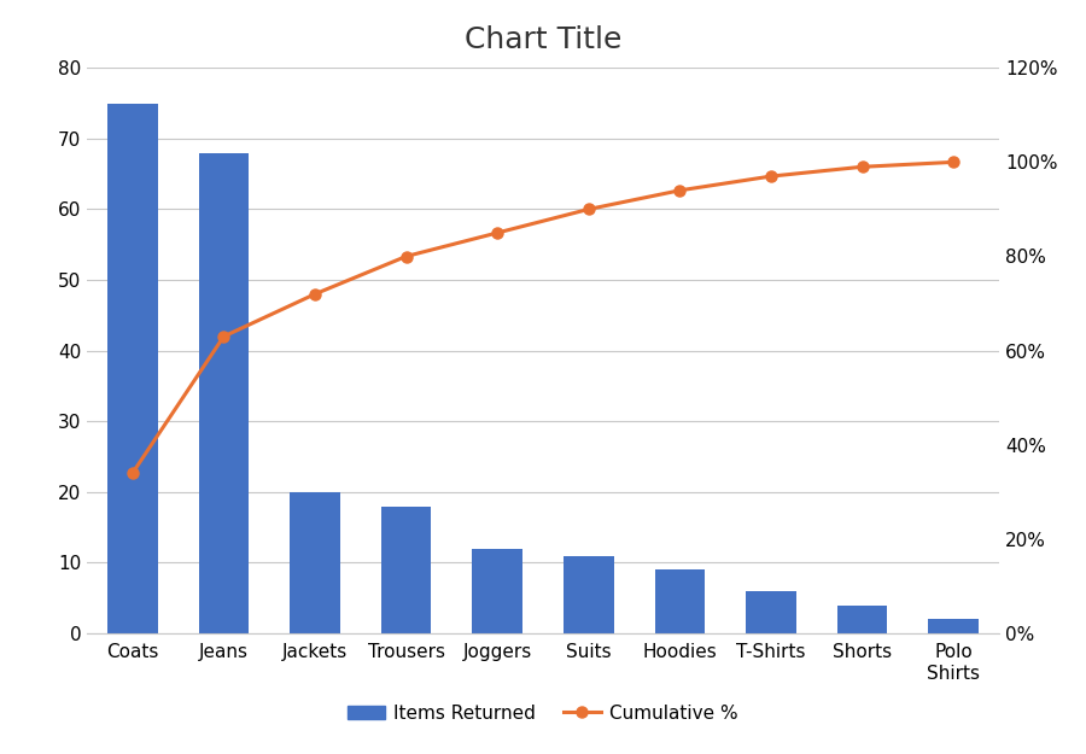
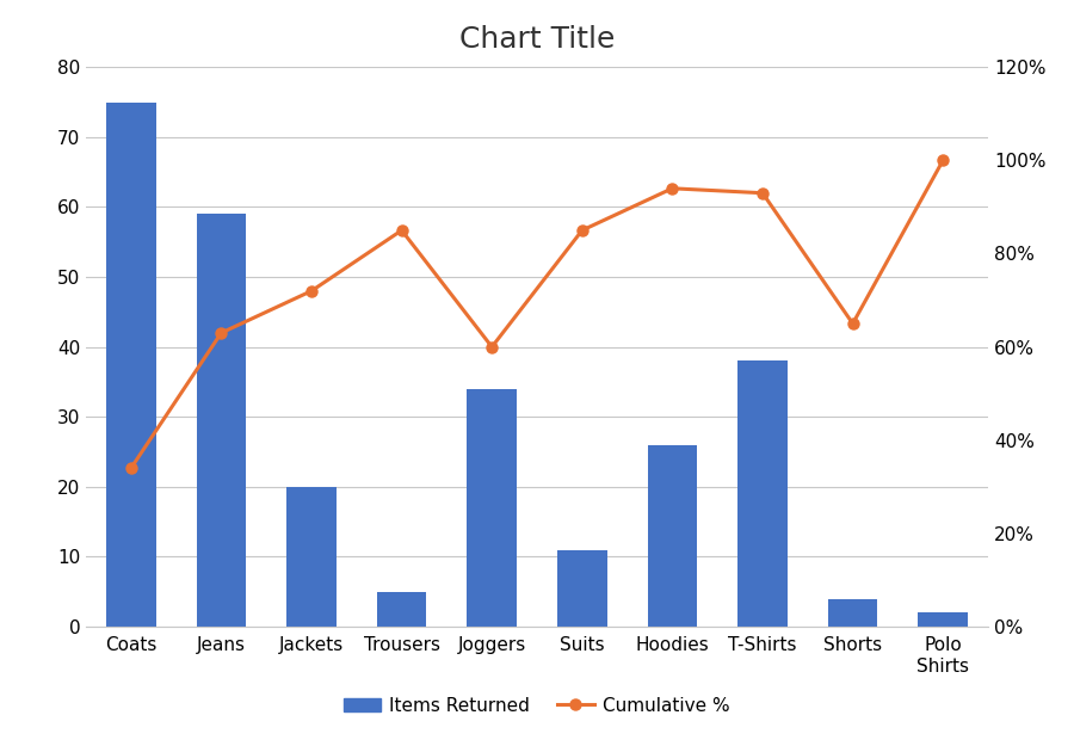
Items Returned/Jeans: 68 -> 59
Items Returned/Trousers: 18 -> 5
Cumulative %/Trousers: 80% -> 85%
Items Returned/Joggers: 12 -> 34
Cumulative %/Joggers: 85% -> 60%
Cumulative %/Suits: 90% -> 85%
Items Returned/Hoodies: 9 -> 26
Items Returned/T-Shirts: 6 -> 38
Cumulative %/T-Shirts: 97% -> 93%
Cumulative %/Shorts: 99% -> 65%
